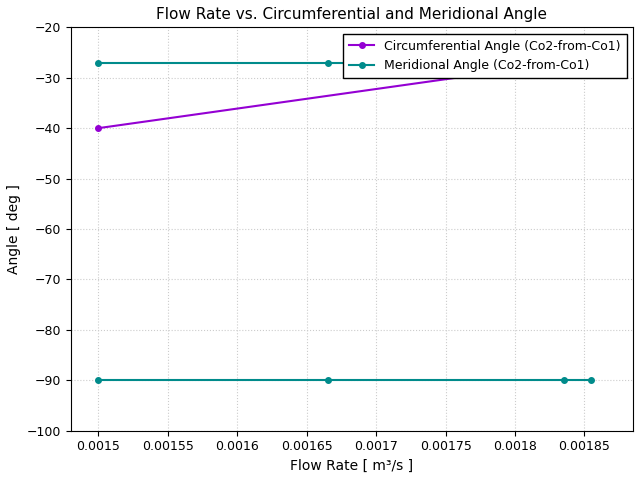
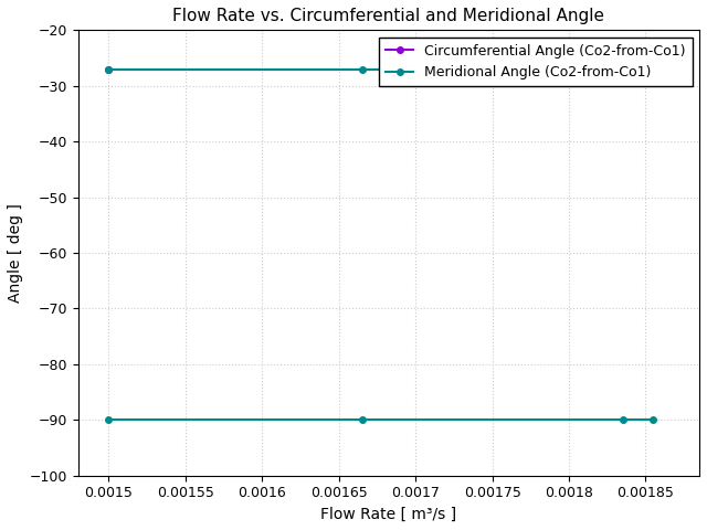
Circumferential Angle (Co2-from-Co1)/0.0015: -40 -> -27
